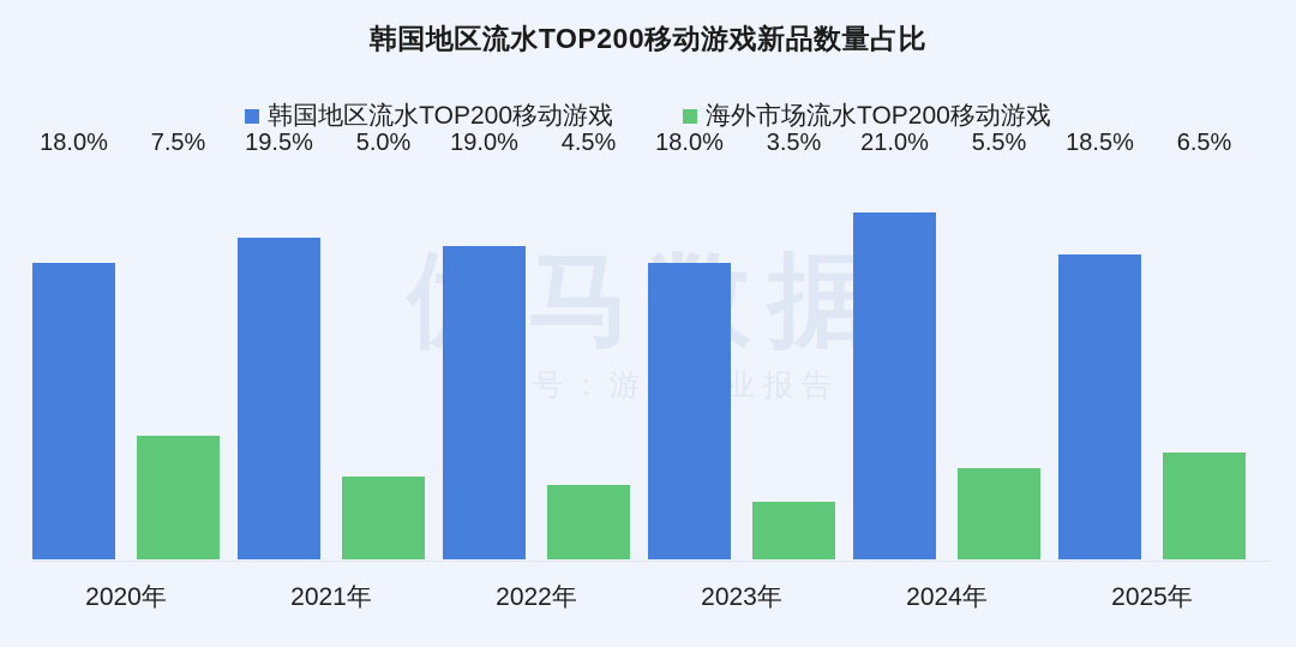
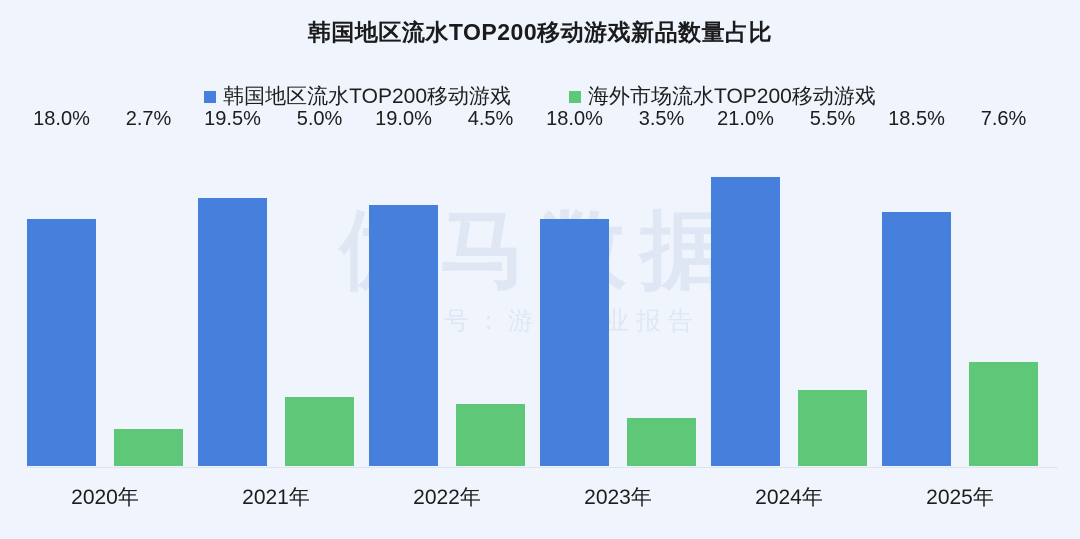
海外市场流水TOP200移动游戏/2020年: 7.5% -> 2.7%
海外市场流水TOP200移动游戏/2025年: 6.5% -> 7.6%
